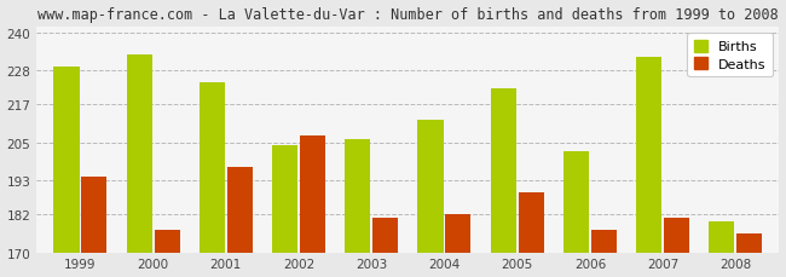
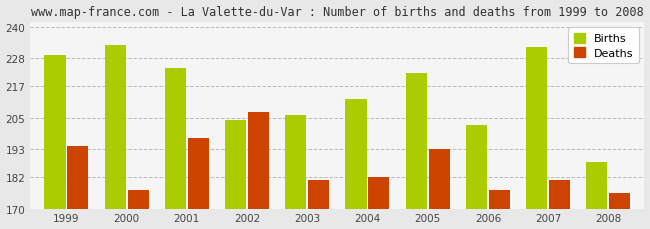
Deaths/2005: 189 -> 193
Births/2008: 180 -> 188
